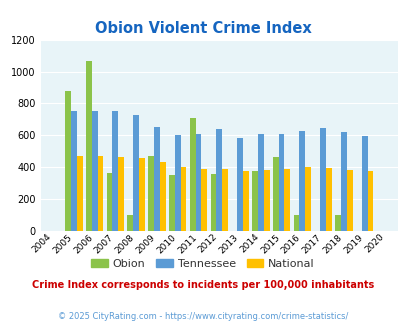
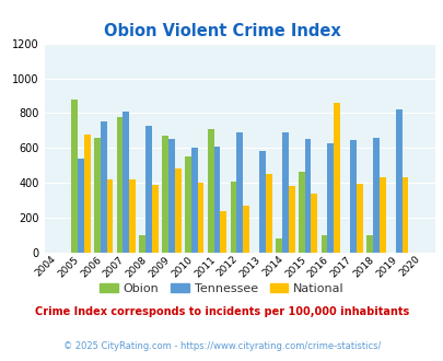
Tennessee/2005: 760 -> 540
National/2005: 470 -> 680
Obion/2006: 1060 -> 660
National/2006: 470 -> 420
Obion/2007: 360 -> 780
Tennessee/2007: 760 -> 810
National/2007: 460 -> 420
National/2008: 460 -> 390
Obion/2009: 470 -> 670
National/2009: 430 -> 480
Obion/2010: 350 -> 550
National/2011: 390 -> 240
Obion/2012: 360 -> 410
Tennessee/2012: 640 -> 690
National/2012: 390 -> 270
National/2013: 380 -> 450
Obion/2014: 380 -> 80
Tennessee/2014: 610 -> 690
Tennessee/2015: 610 -> 650
National/2015: 390 -> 340
National/2016: 400 -> 860
Tennessee/2018: 620 -> 660
National/2018: 380 -> 430
Tennessee/2019: 600 -> 820
National/2019: 380 -> 430
